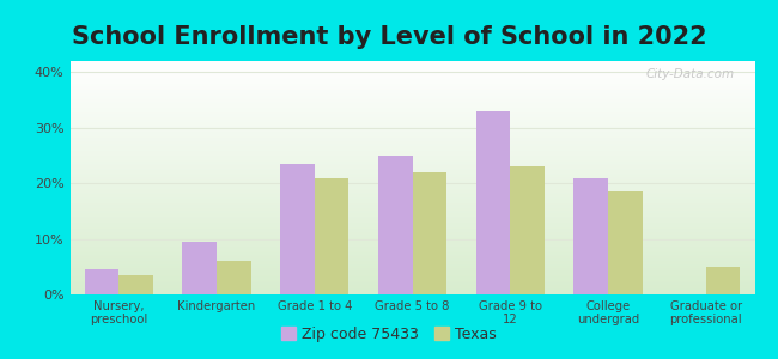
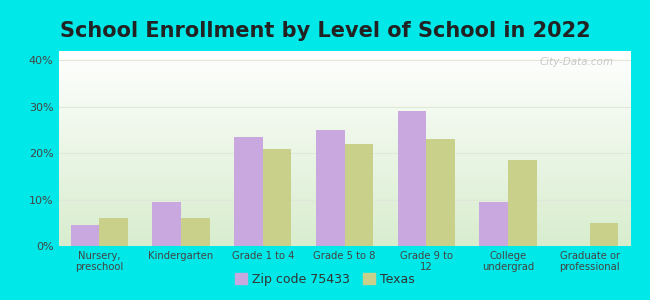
Texas/Nursery, preschool: 3.5% -> 6.0%
Zip code 75433/Grade 9 to 12: 33.0% -> 29.0%
Zip code 75433/College undergrad: 21.0% -> 9.5%
